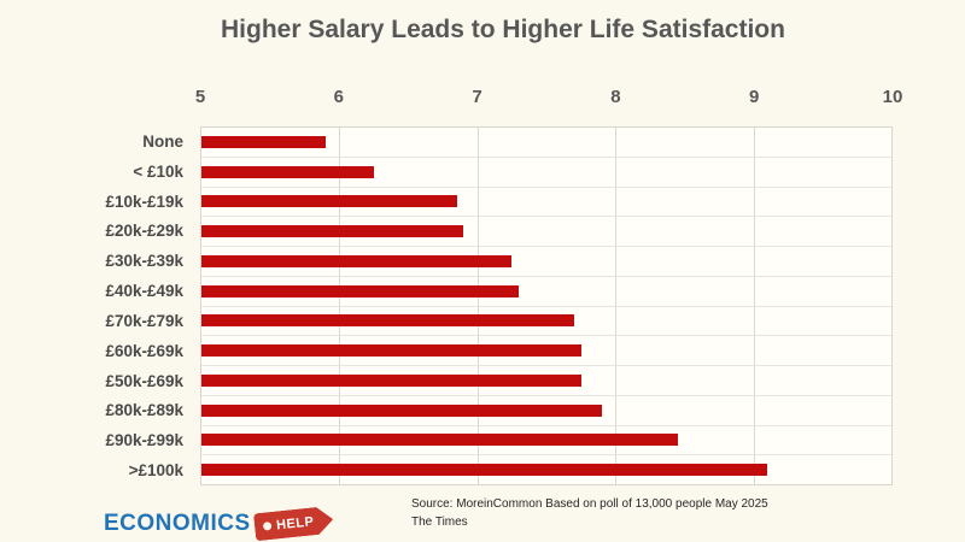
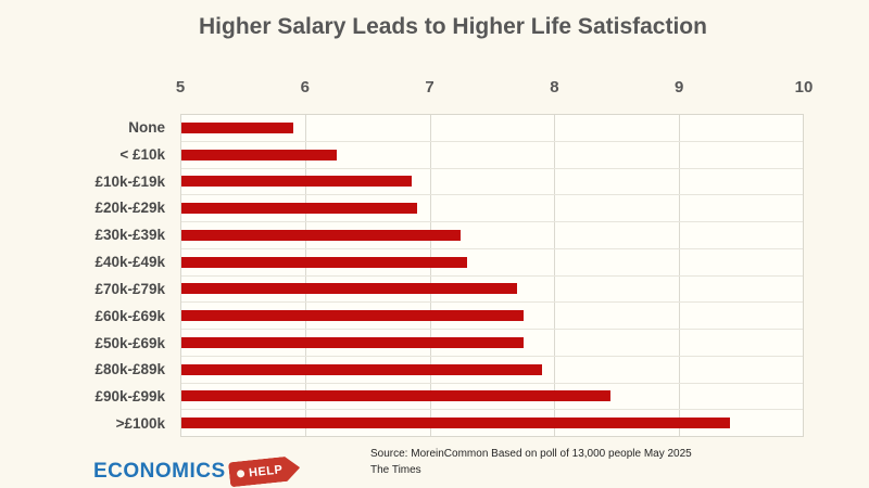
>£100k: 9.10 -> 9.41
